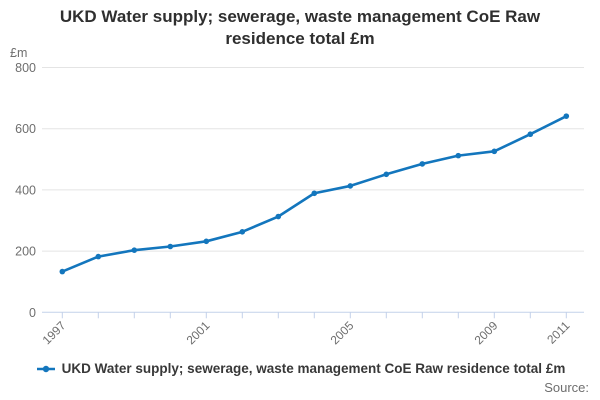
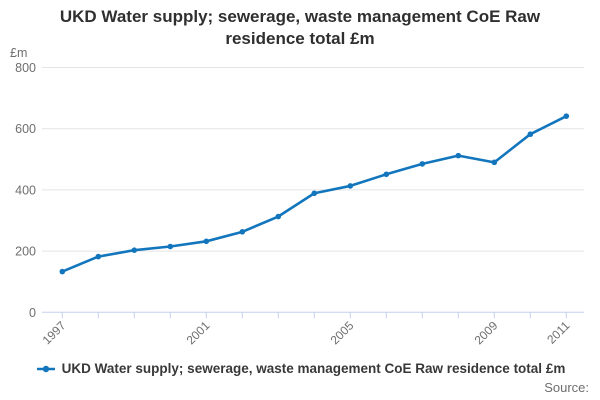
2009: 530 -> 490
